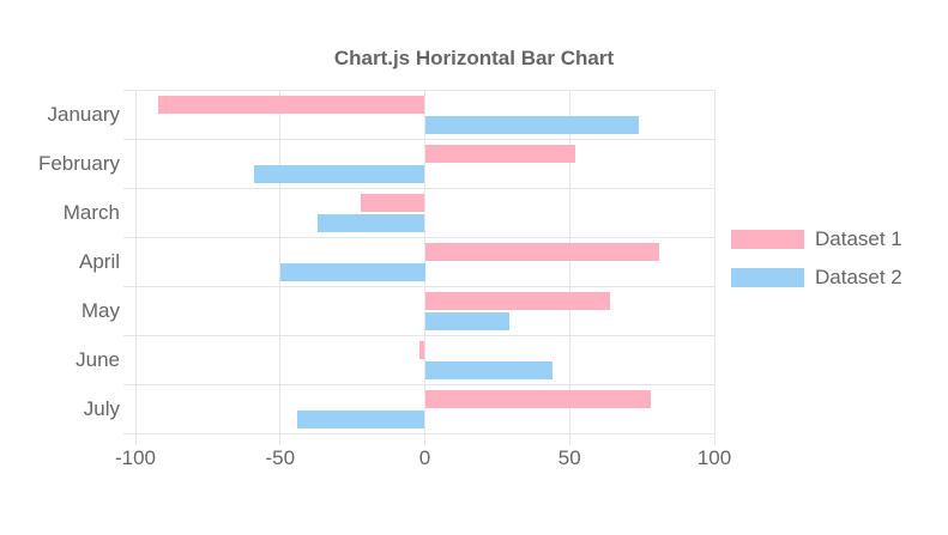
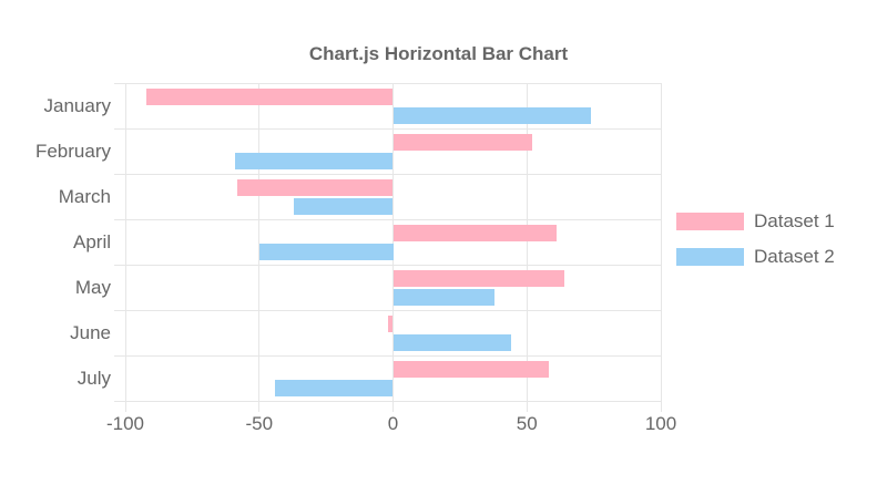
Dataset 1/March: -22 -> -58
Dataset 1/April: 81 -> 61
Dataset 2/May: 29 -> 38
Dataset 1/July: 78 -> 58
